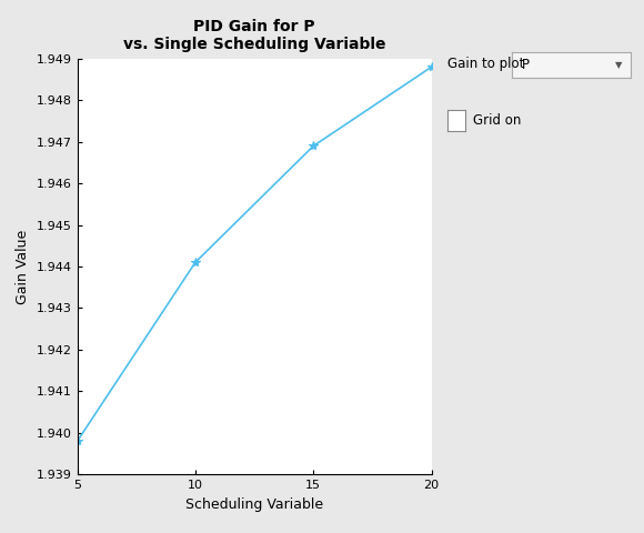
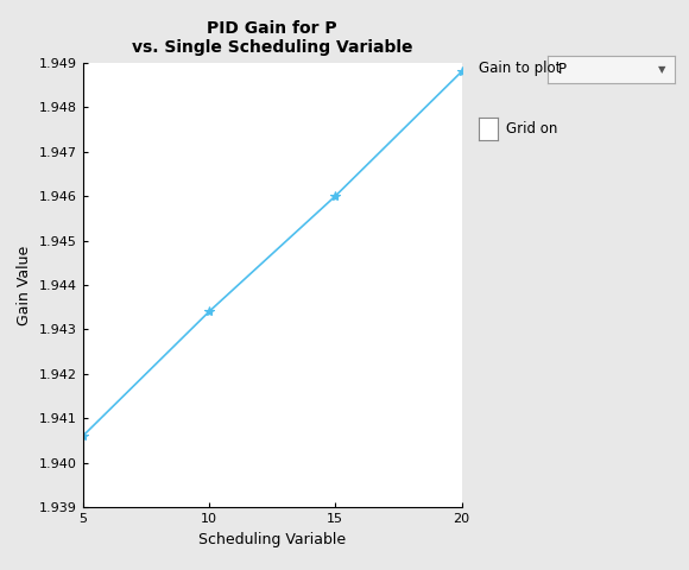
5: 1.9398 -> 1.9406
10: 1.9441 -> 1.9434
15: 1.9469 -> 1.9460
